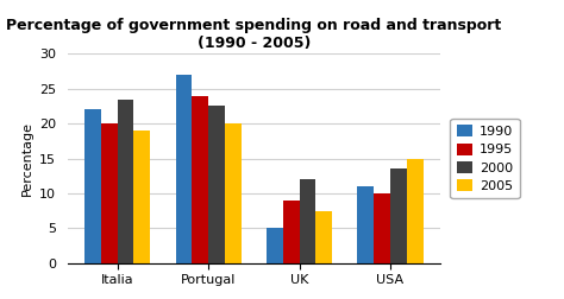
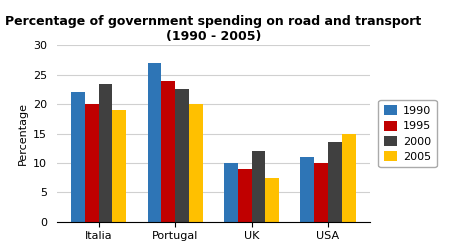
1990/UK: 5 -> 10
